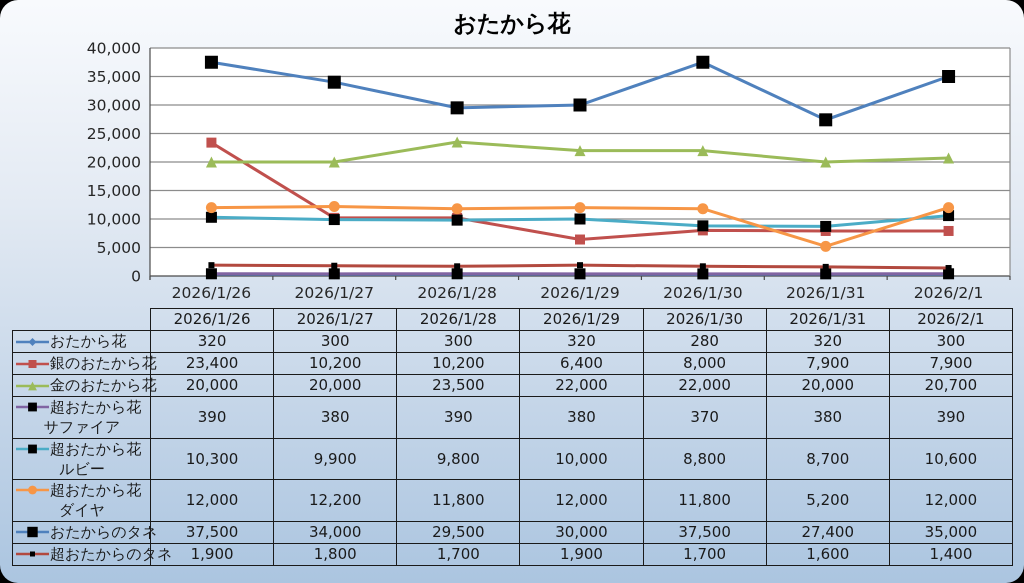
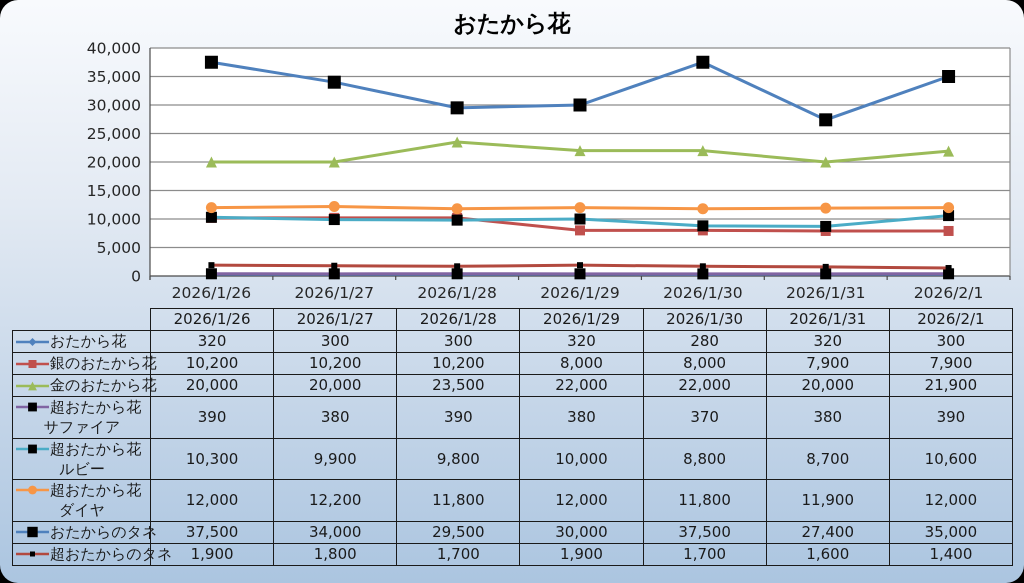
銀のおたから花/2026/1/26: 23,400 -> 10,200
銀のおたから花/2026/1/29: 6,400 -> 8,000
超おたから花 ダイヤ/2026/1/31: 5,200 -> 11,900
金のおたから花/2026/2/1: 20,700 -> 21,900
